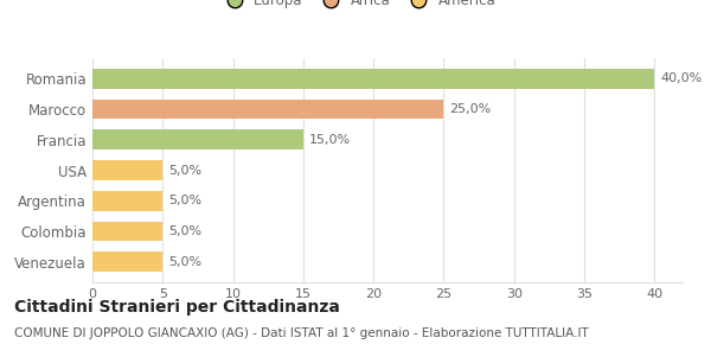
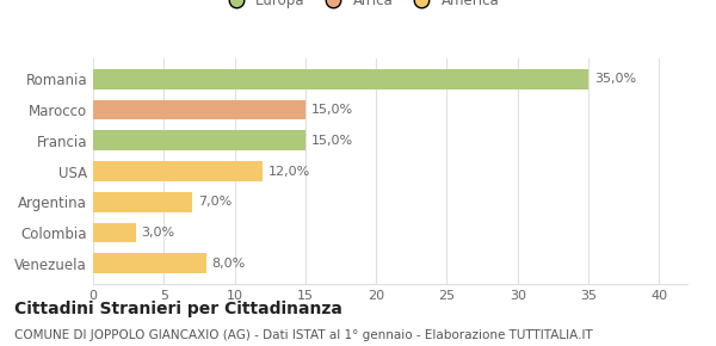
Romania: 40,0% -> 35,0%
Marocco: 25,0% -> 15,0%
USA: 5,0% -> 12,0%
Argentina: 5,0% -> 7,0%
Colombia: 5,0% -> 3,0%
Venezuela: 5,0% -> 8,0%
